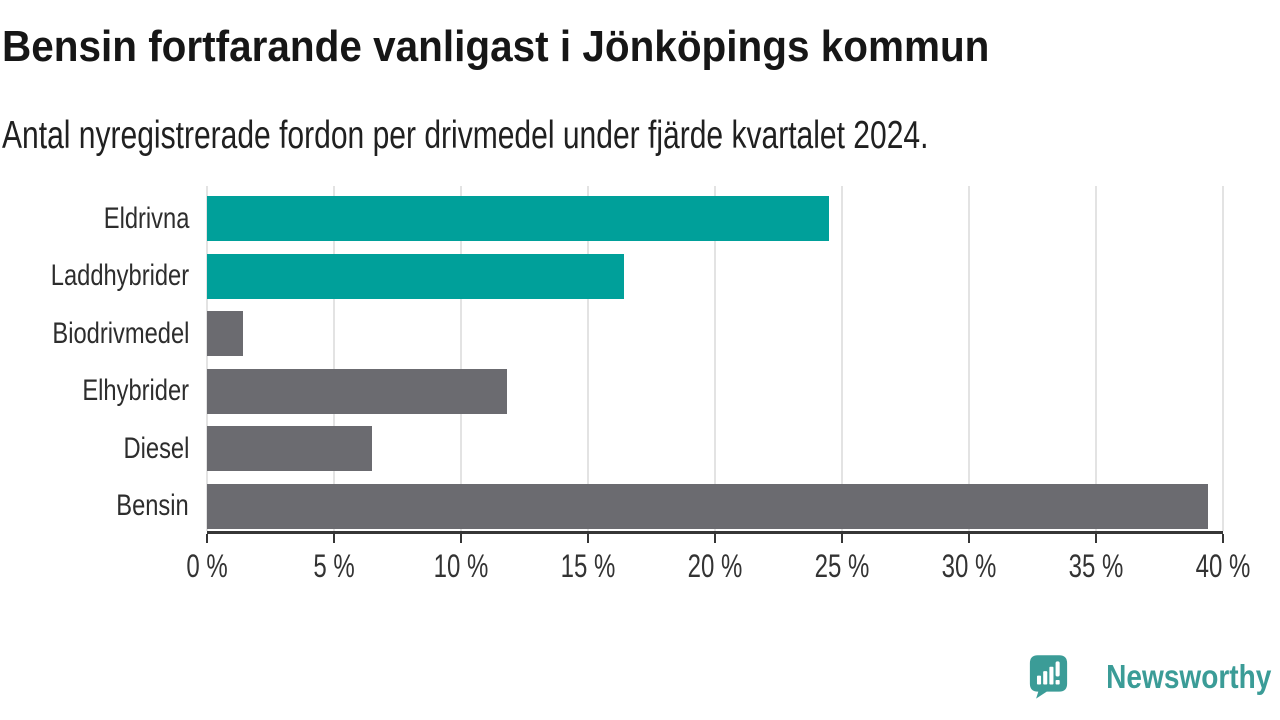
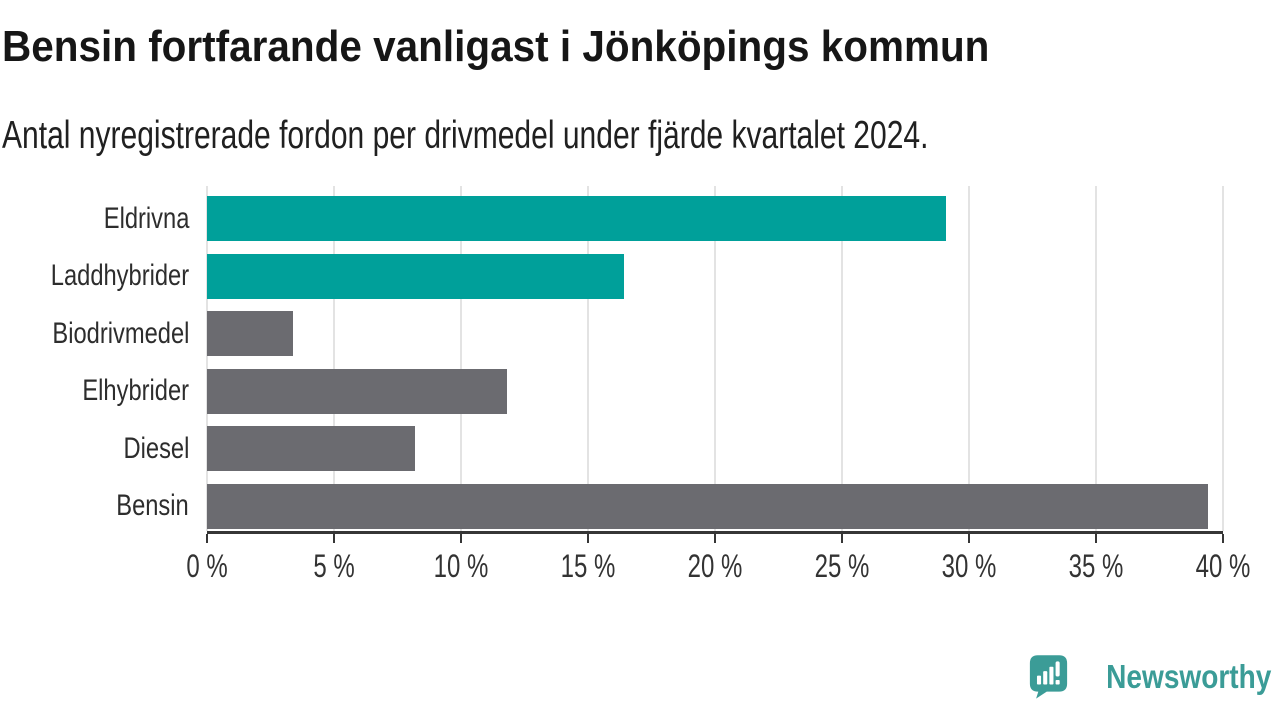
Eldrivna: 24.5% -> 29.1%
Biodrivmedel: 1.4% -> 3.4%
Diesel: 6.5% -> 8.2%
